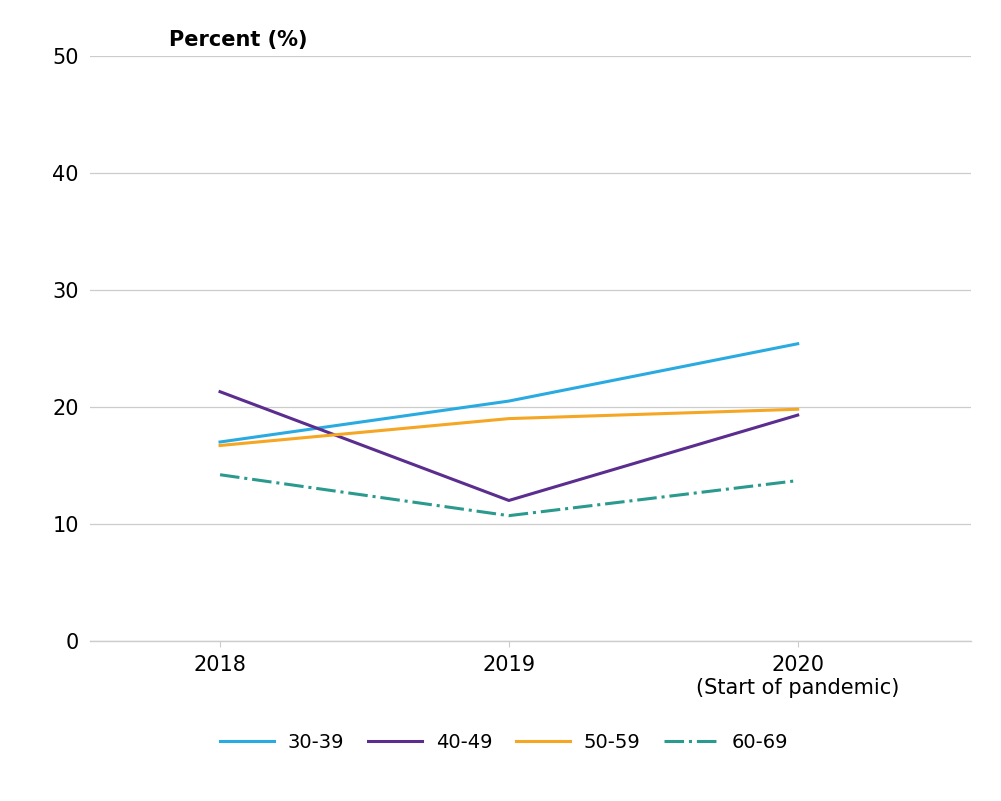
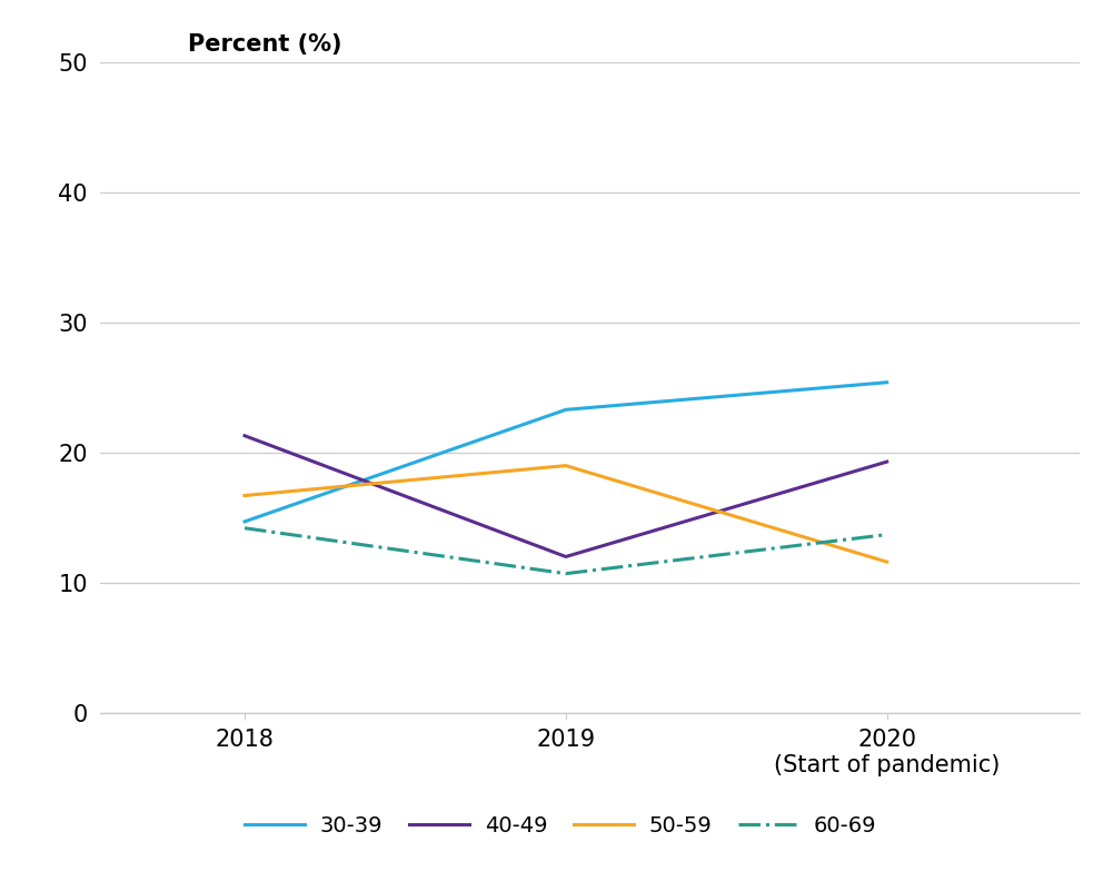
30-39/2018: 17.0 -> 14.7
30-39/2019: 20.5 -> 23.3
50-59/2020 (Start of pandemic): 19.8 -> 11.6
